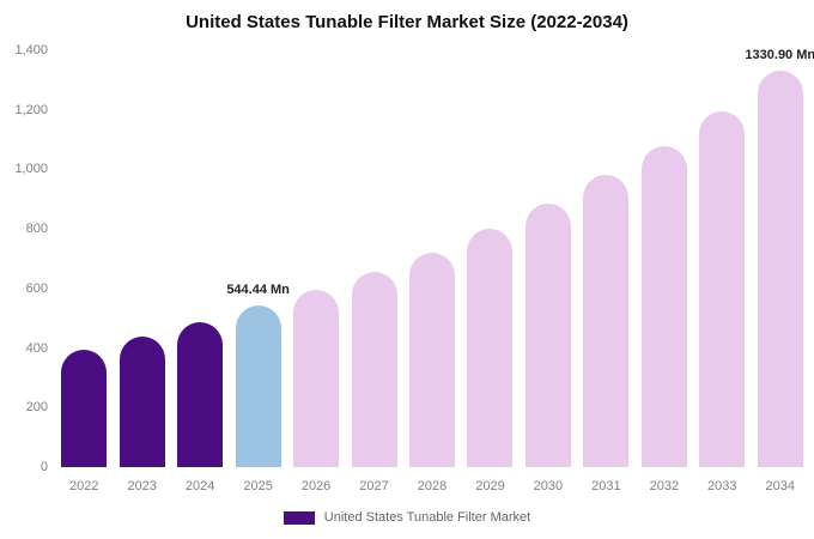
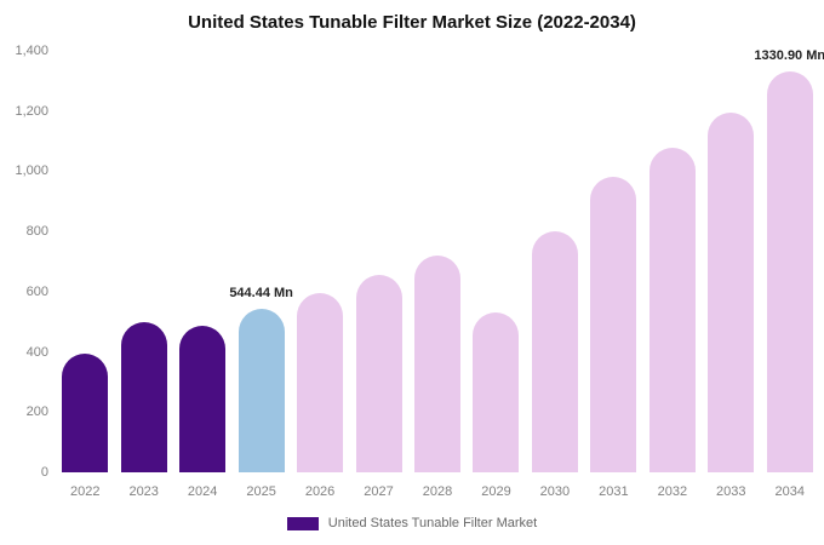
2023: 440 -> 500
2029: 800 -> 530
2030: 880 -> 800
